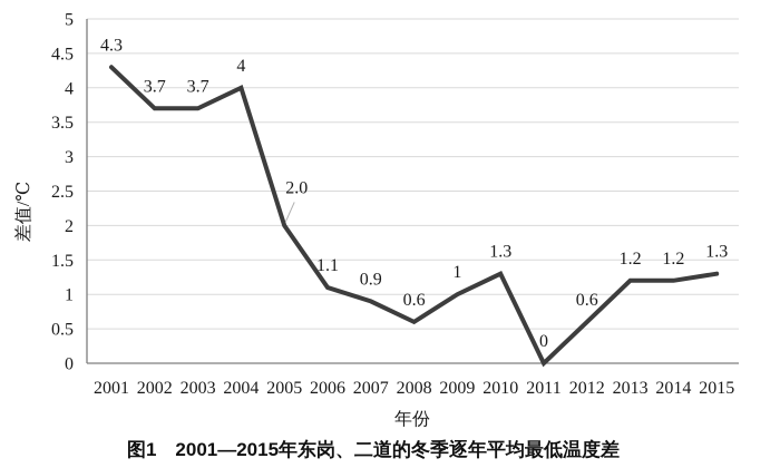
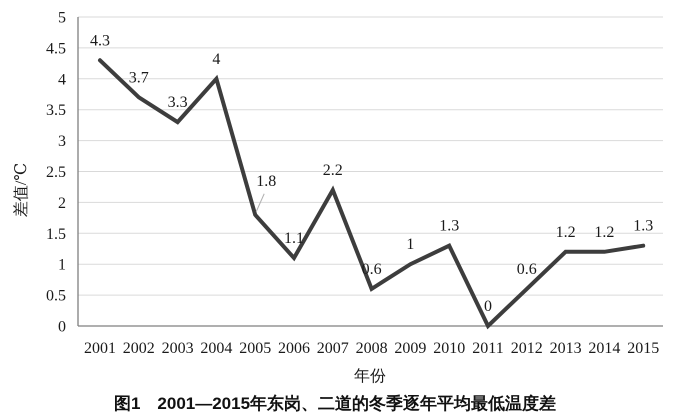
2003: 3.7 -> 3.3
2005: 2.0 -> 1.8
2007: 0.9 -> 2.2
